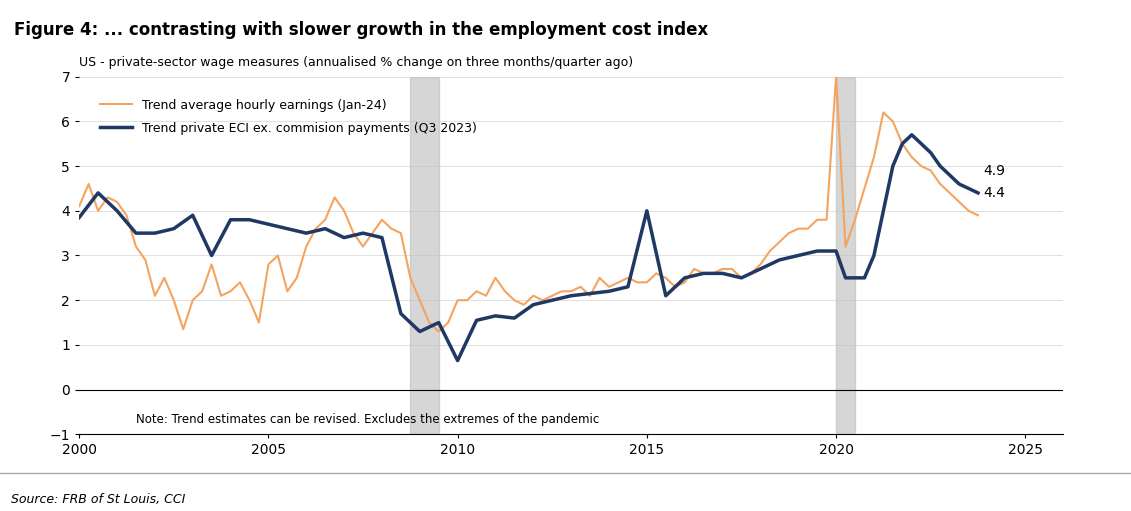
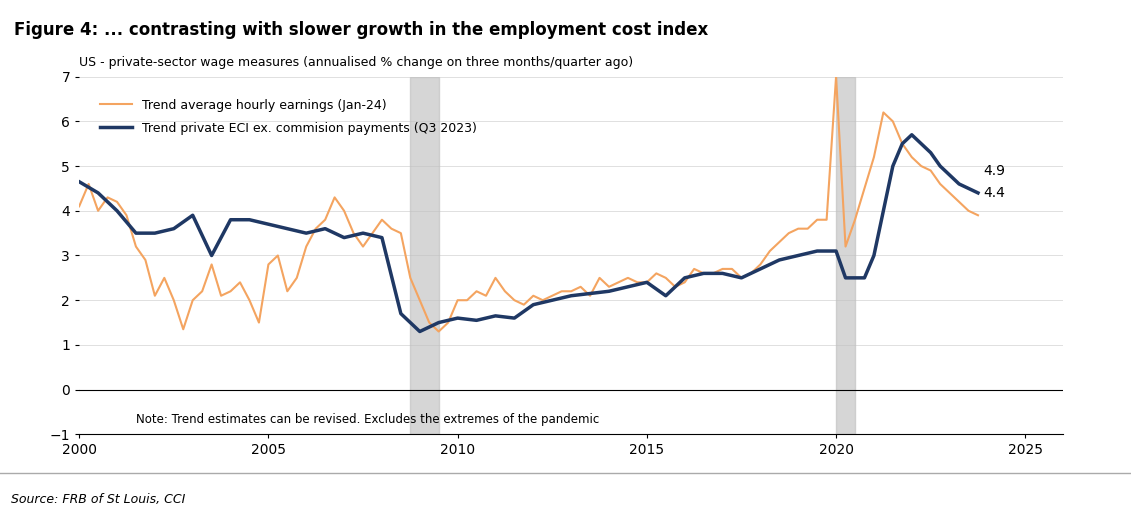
Trend private ECI ex. commision payments (Q3 2023)/2000: 3.85 -> 4.65
Trend private ECI ex. commision payments (Q3 2023)/2010: 0.65 -> 1.60
Trend private ECI ex. commision payments (Q3 2023)/2015: 4.00 -> 2.40
